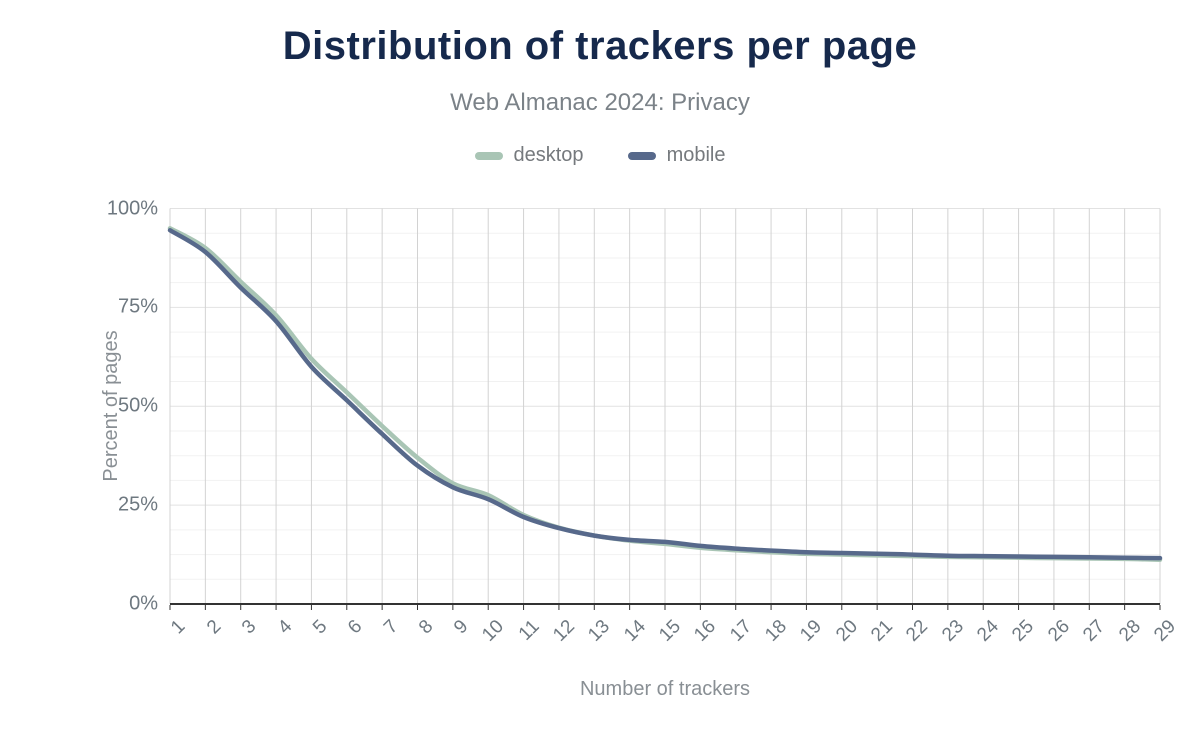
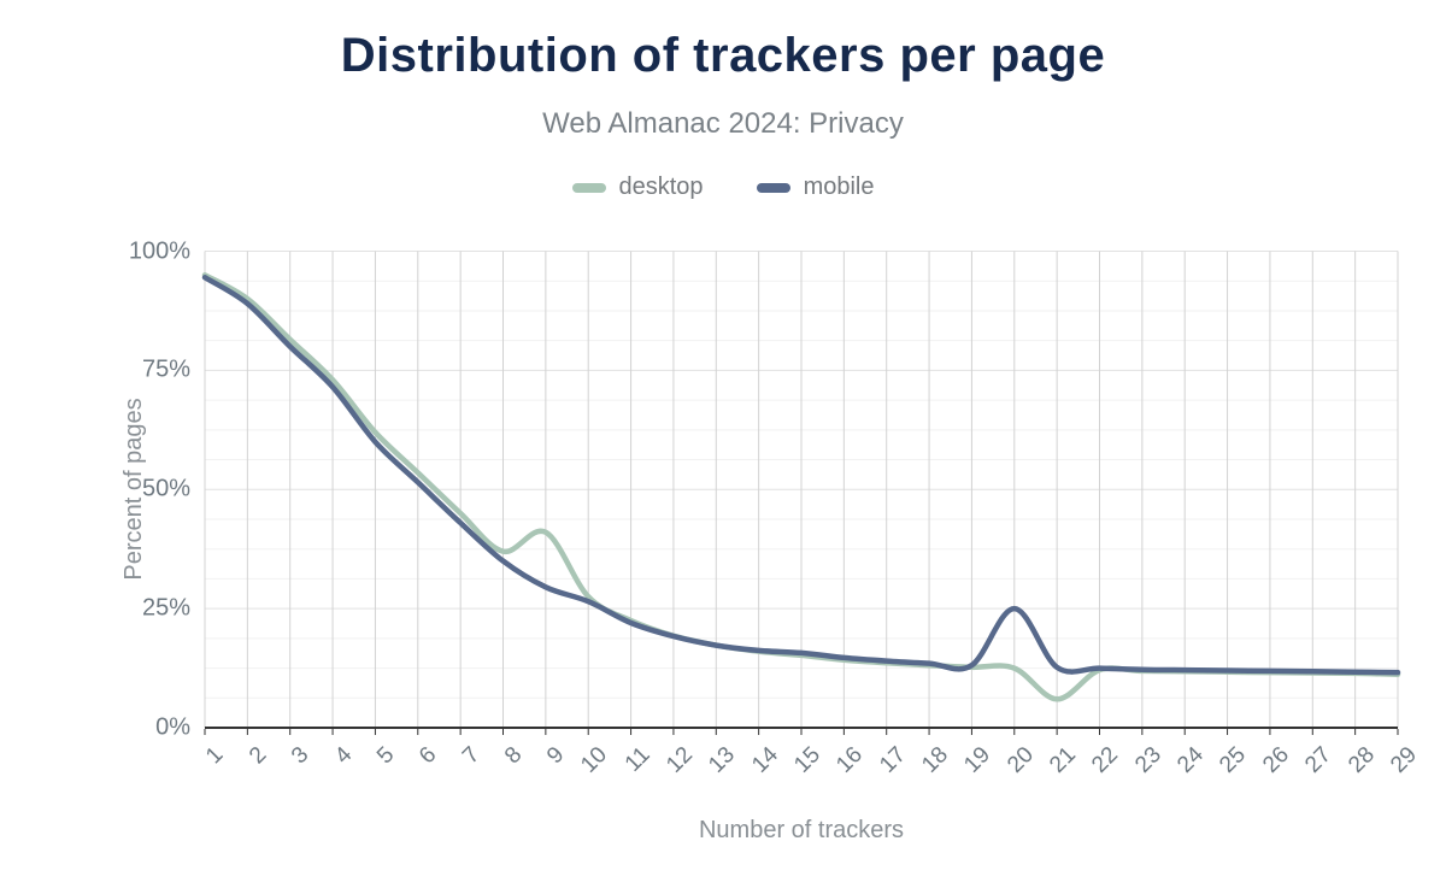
desktop/9: 30% -> 41%
mobile/20: 13% -> 25%
desktop/21: 12% -> 6%
